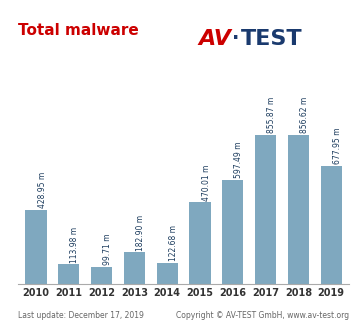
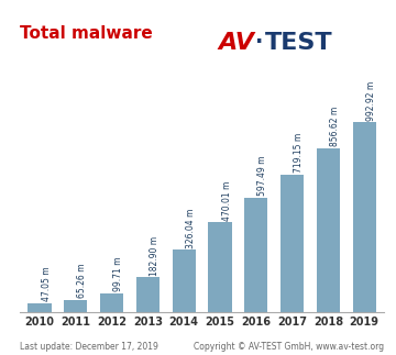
2010: 428.95 -> 47.05
2011: 113.98 -> 65.26
2014: 122.68 -> 326.04
2017: 855.87 -> 719.15
2019: 677.95 -> 992.92
